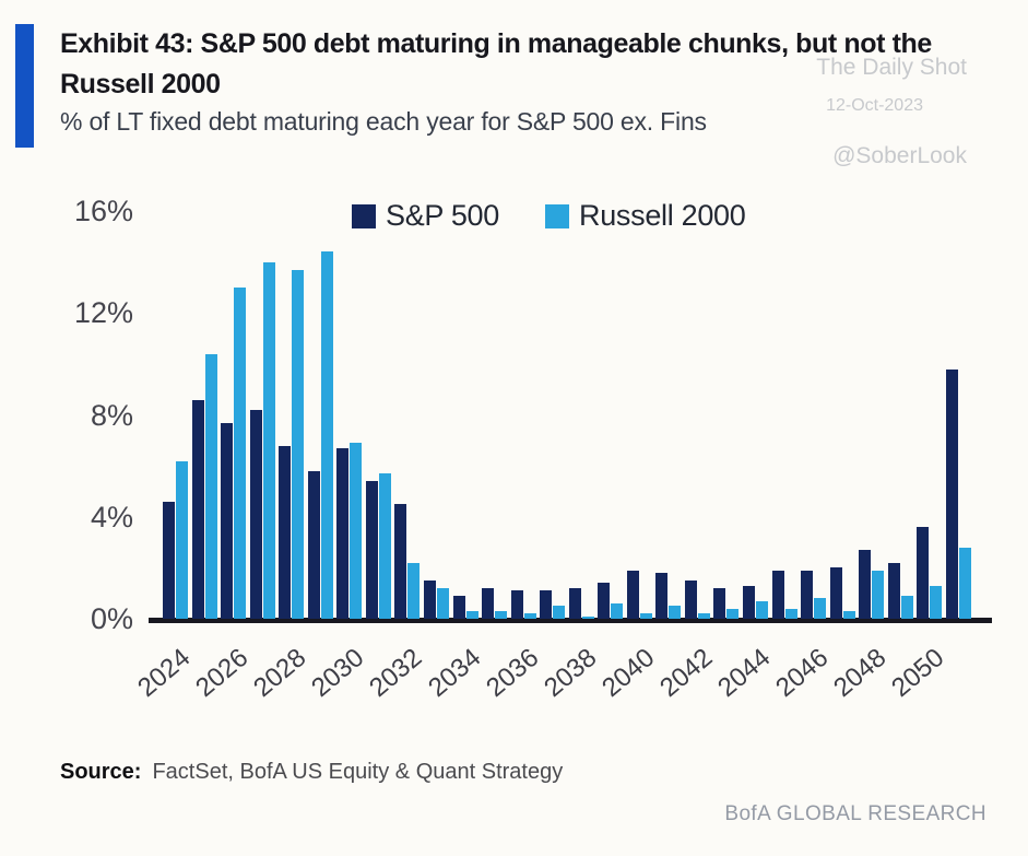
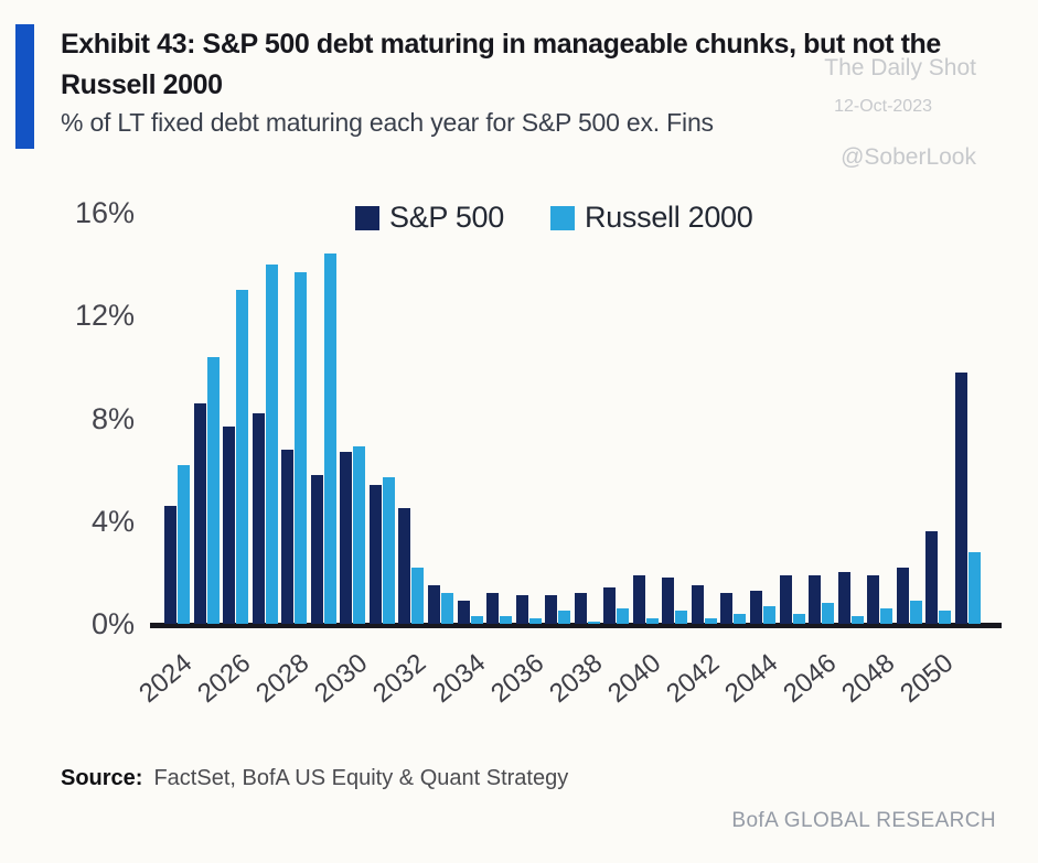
S&P 500/2048: 2.7% -> 1.9%
Russell 2000/2048: 1.9% -> 0.6%
Russell 2000/2050: 1.3% -> 0.5%
